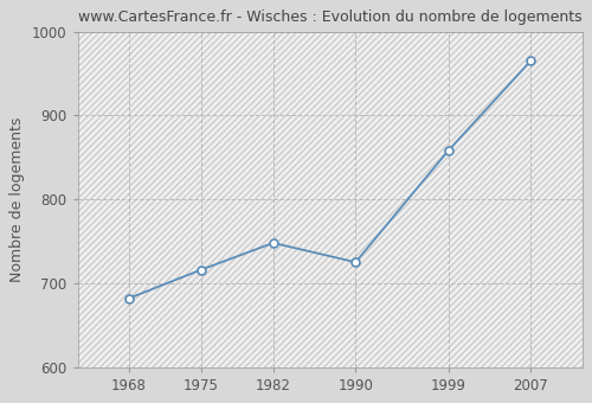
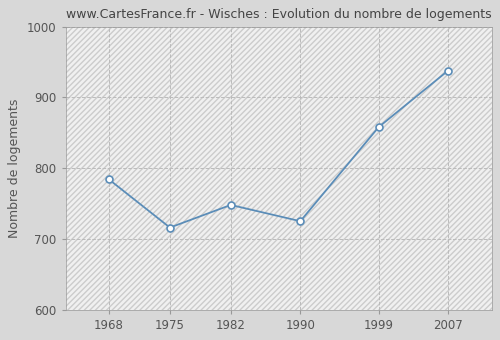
1968: 682 -> 784
2007: 965 -> 938
